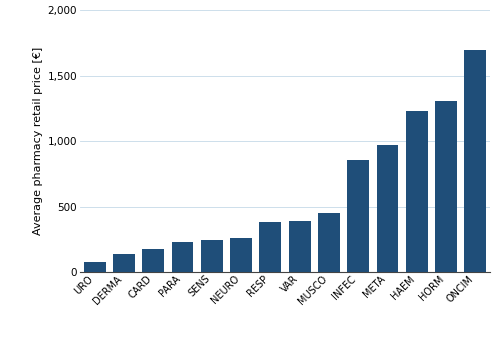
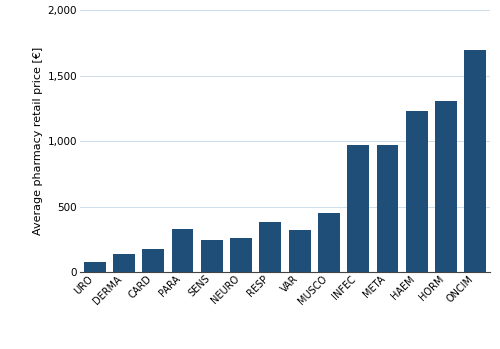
PARA: 230 -> 330
VAR: 400 -> 320
INFEC: 860 -> 970
